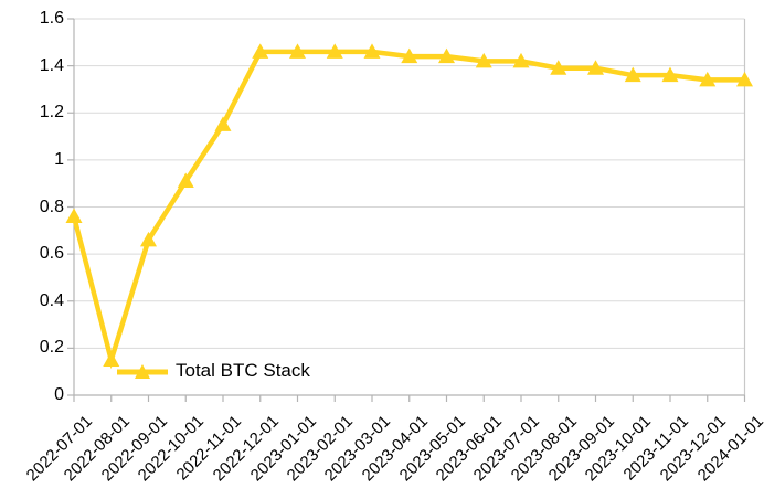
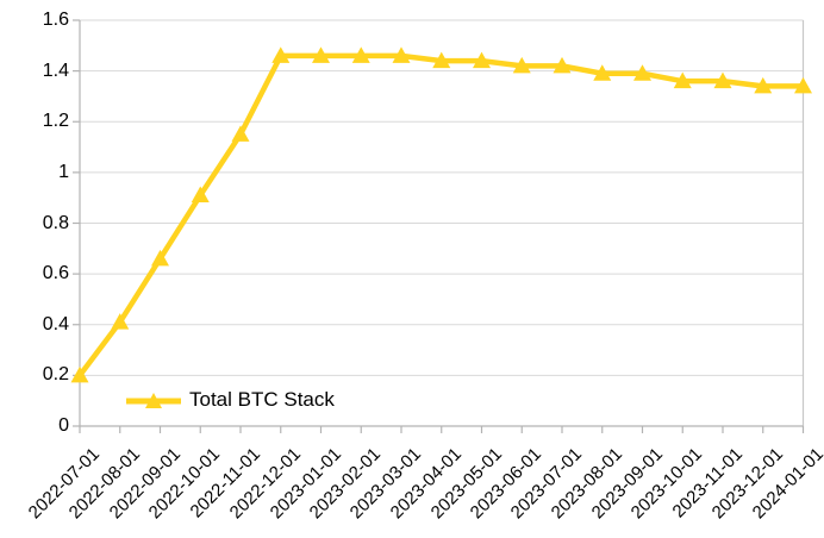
2022-07-01: 0.76 -> 0.20
2022-08-01: 0.15 -> 0.41
